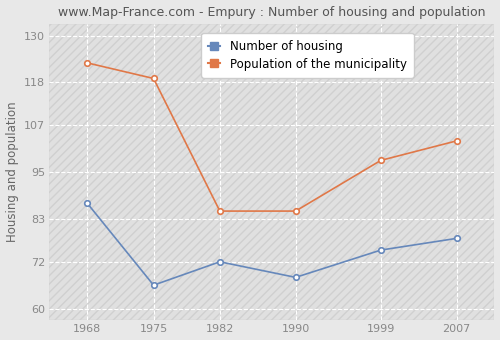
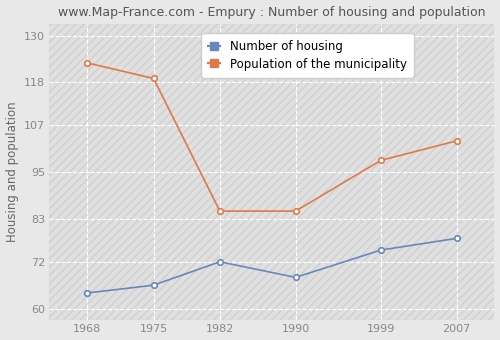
Number of housing/1968: 87 -> 64
